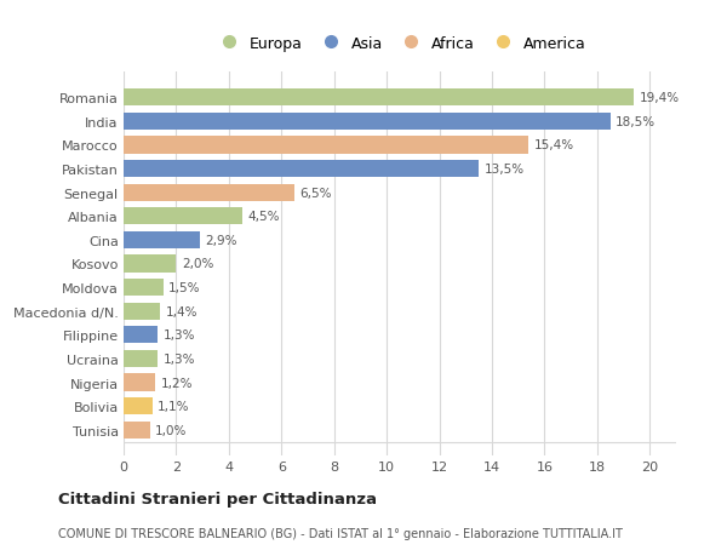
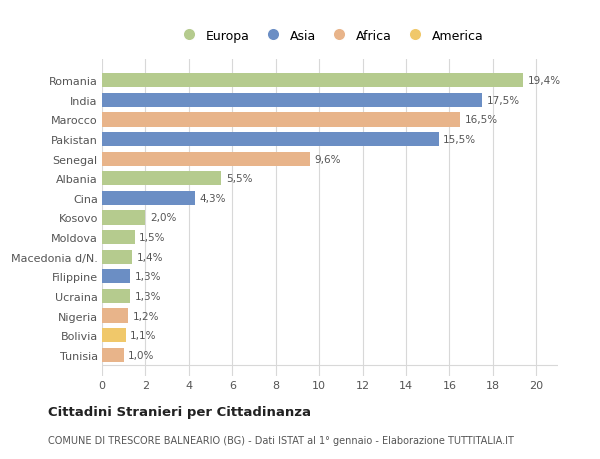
India: 18,5% -> 17,5%
Marocco: 15,4% -> 16,5%
Pakistan: 13,5% -> 15,5%
Senegal: 6,5% -> 9,6%
Albania: 4,5% -> 5,5%
Cina: 2,9% -> 4,3%
